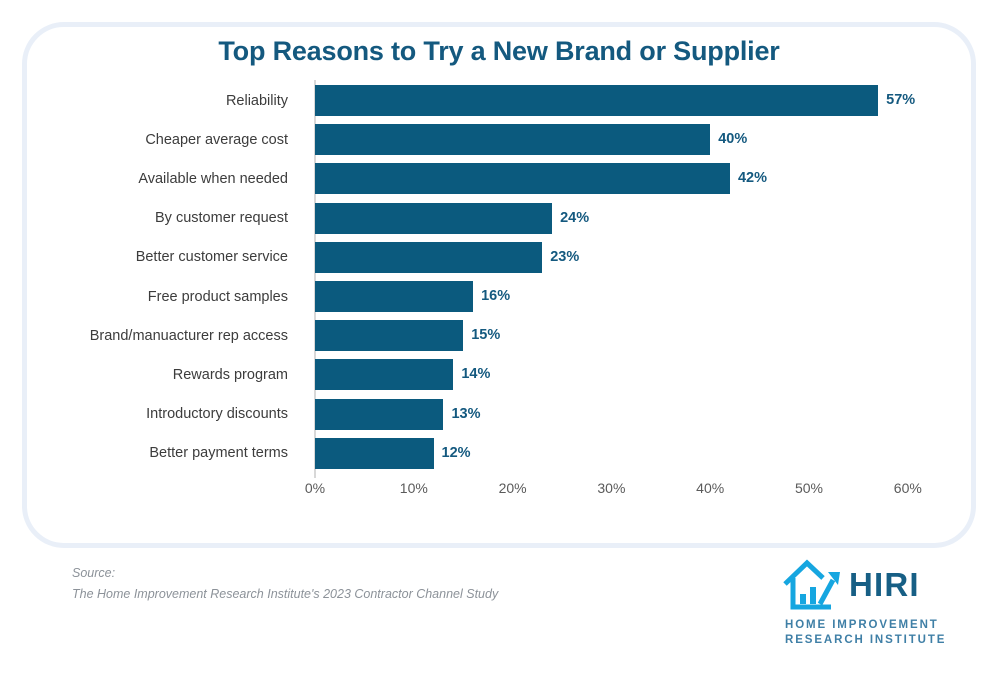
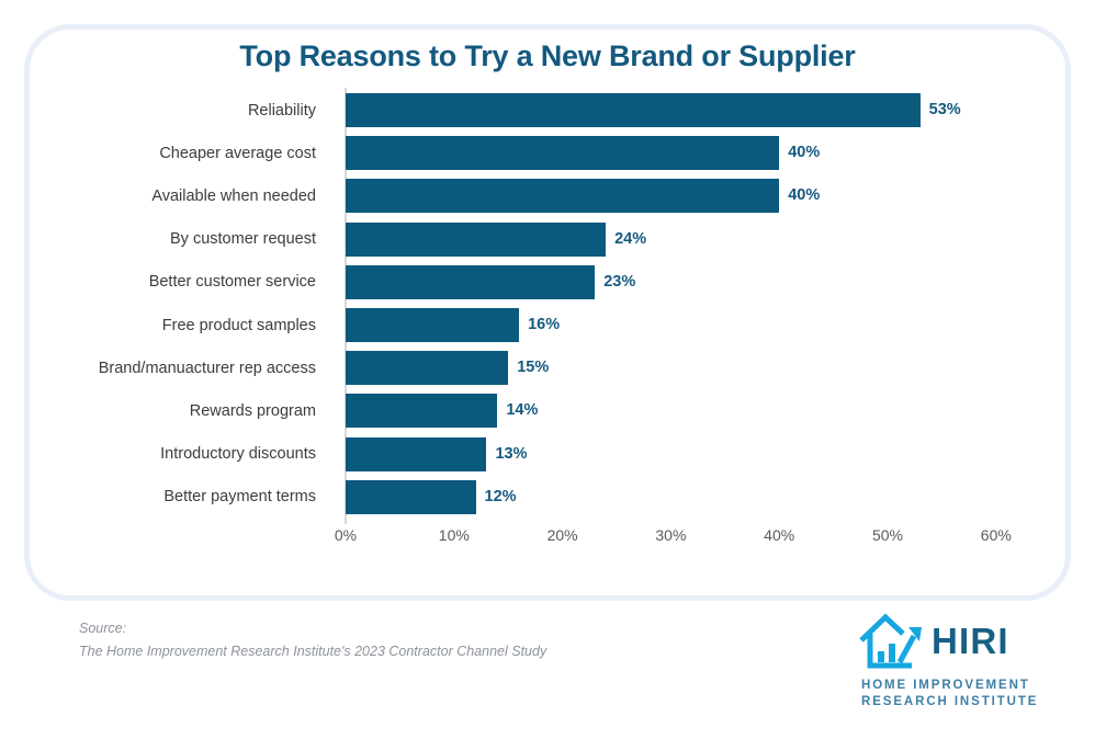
Reliability: 57% -> 53%
Available when needed: 42% -> 40%
